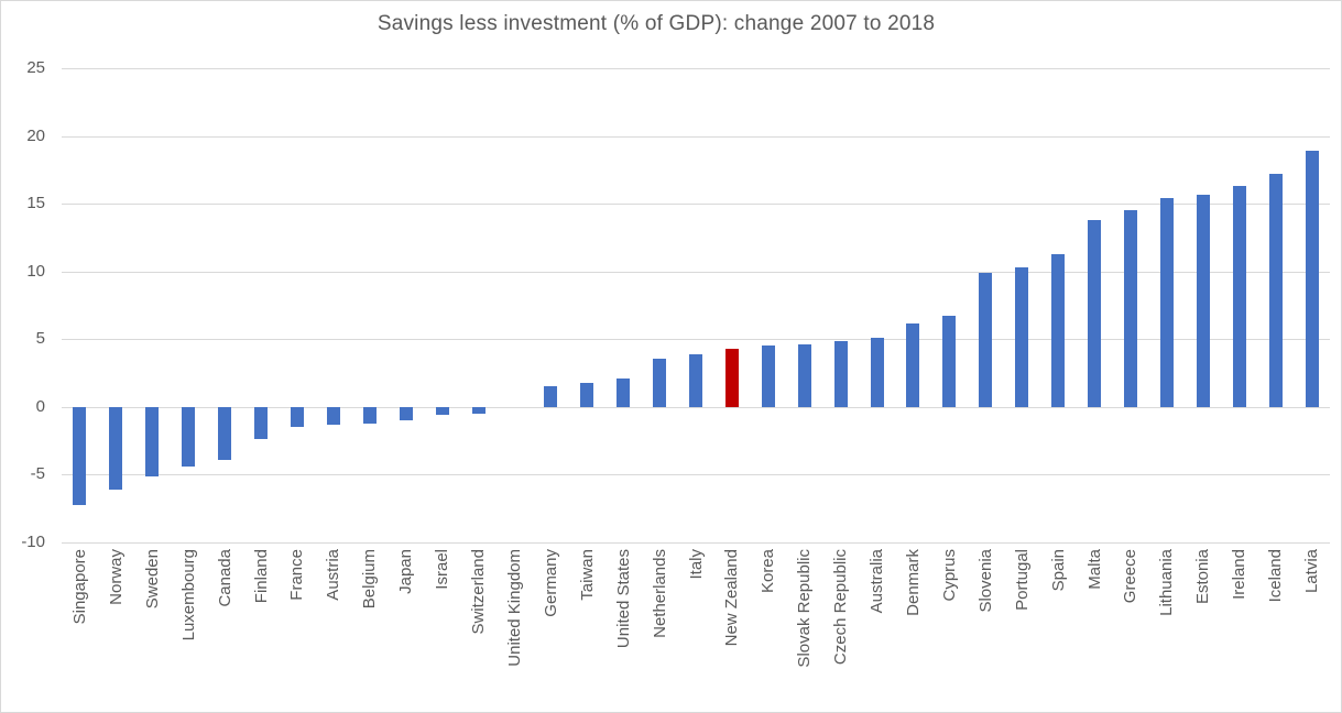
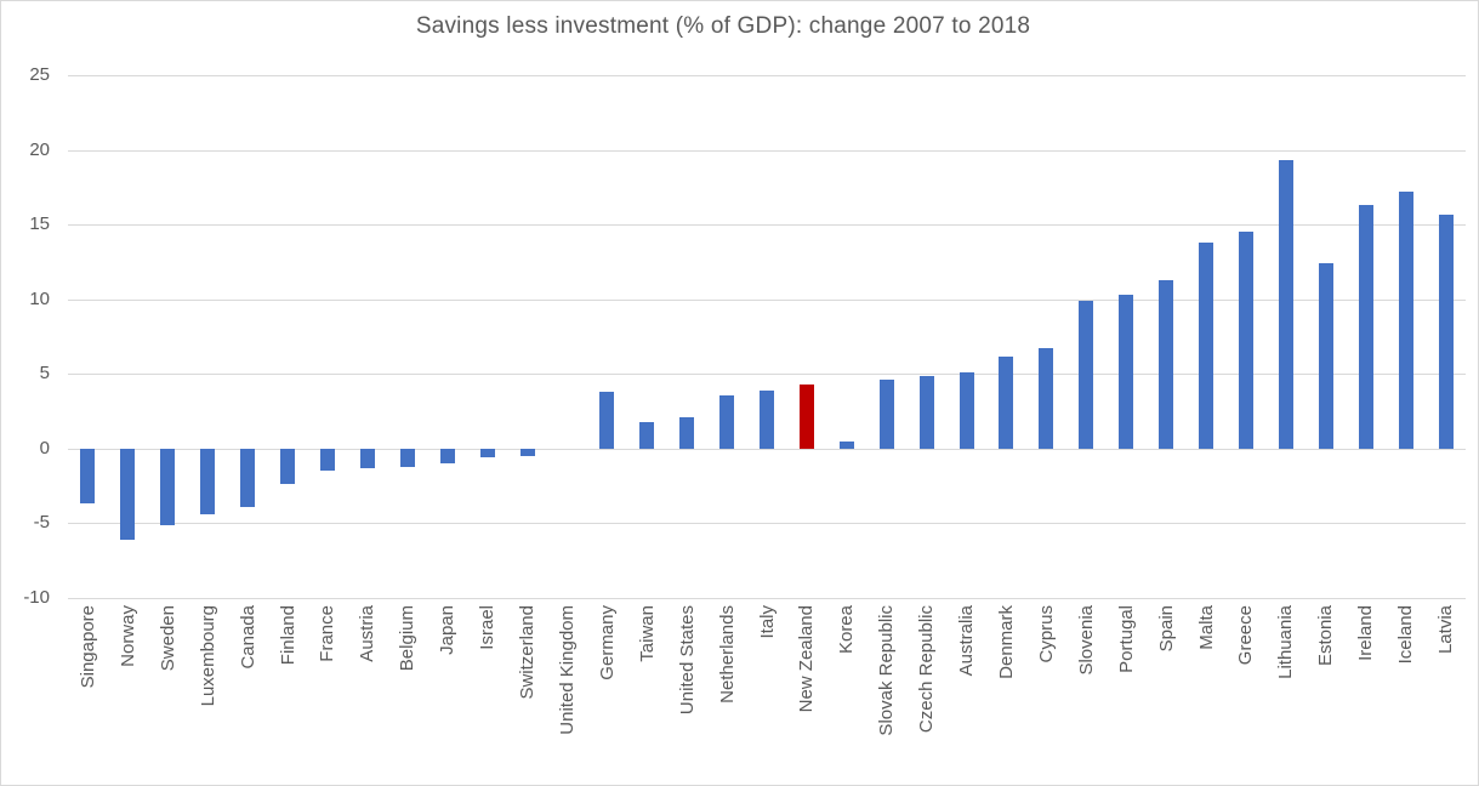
Singapore: -7.2 -> -3.7
Germany: 1.5 -> 3.8
Korea: 4.5 -> 0.5
Lithuania: 15.4 -> 19.3
Estonia: 15.7 -> 12.4
Latvia: 18.9 -> 15.7
